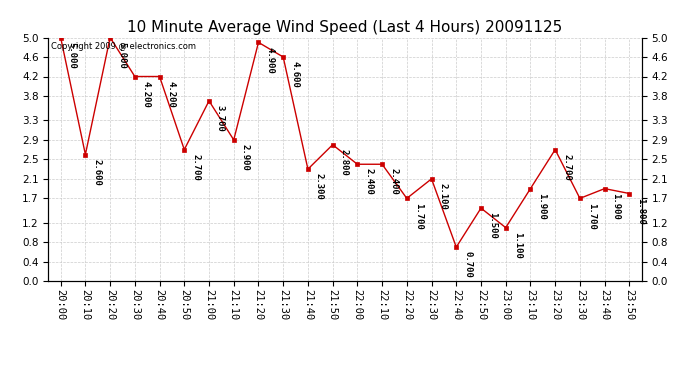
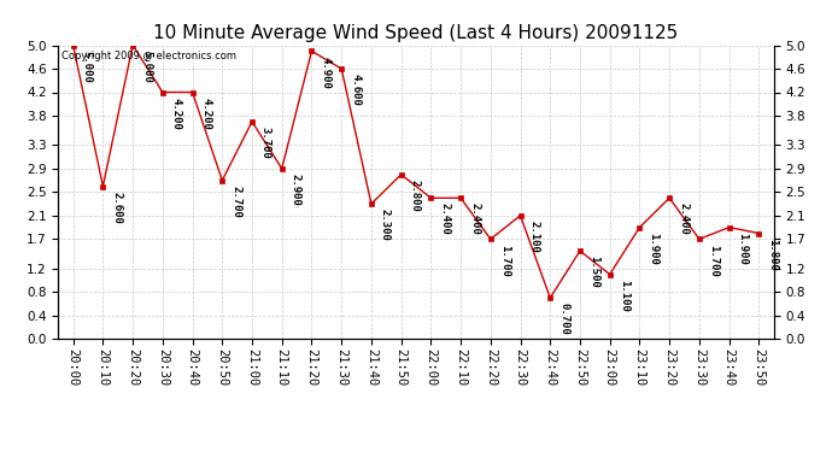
23:20: 2.700 -> 2.400
